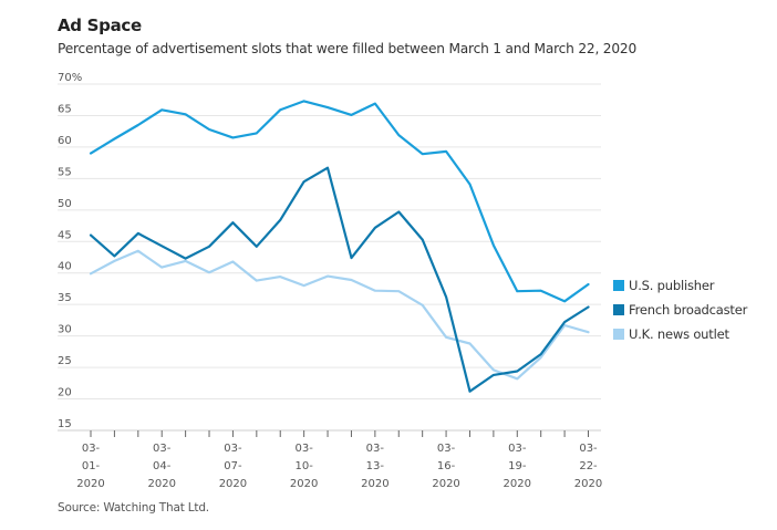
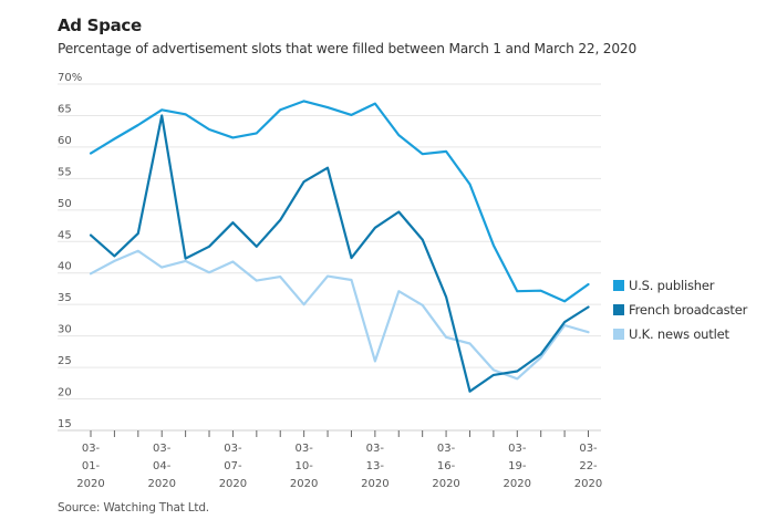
French broadcaster/03-04-2020: 44% -> 65%
U.K. news outlet/03-10-2020: 38% -> 35%
U.K. news outlet/03-13-2020: 37% -> 26%
